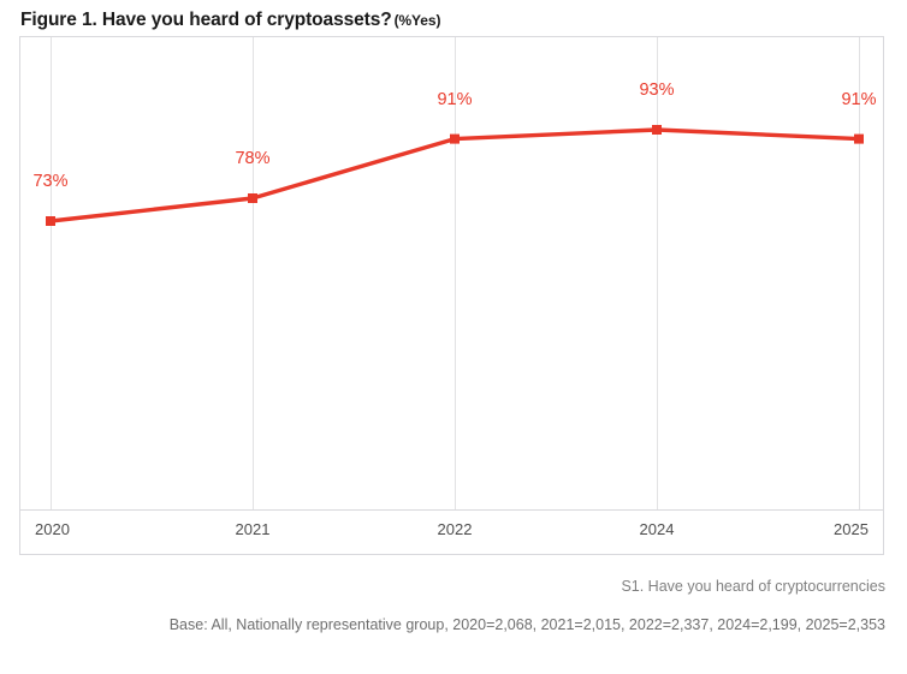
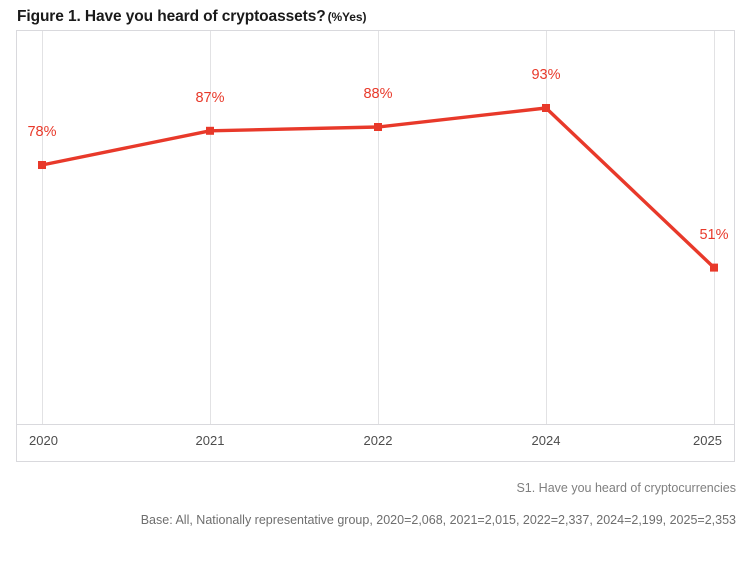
2020: 73% -> 78%
2021: 78% -> 87%
2022: 91% -> 88%
2025: 91% -> 51%
